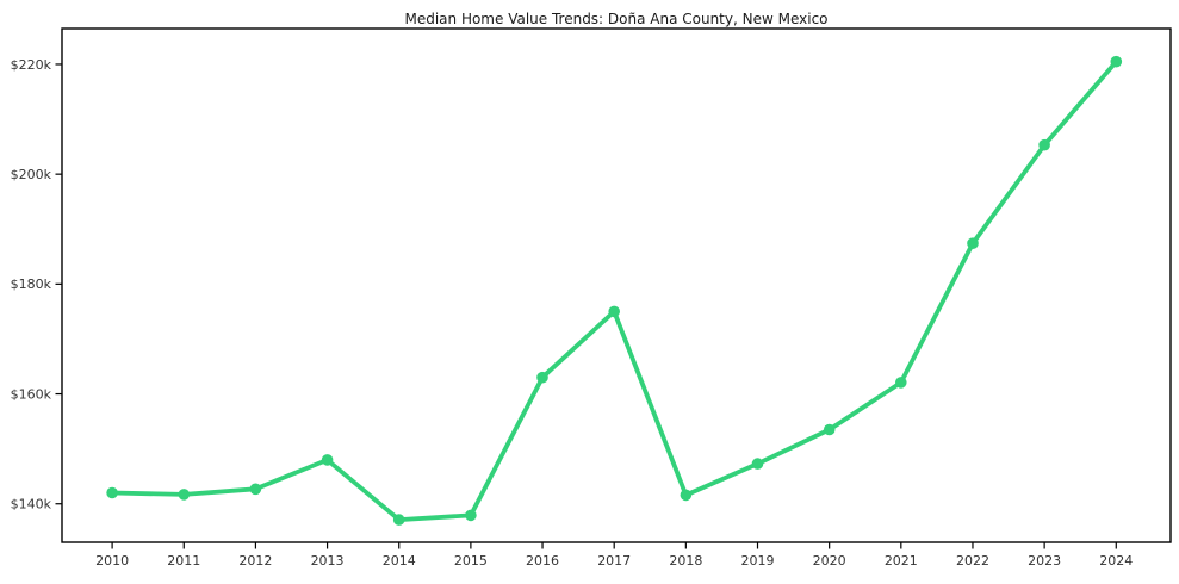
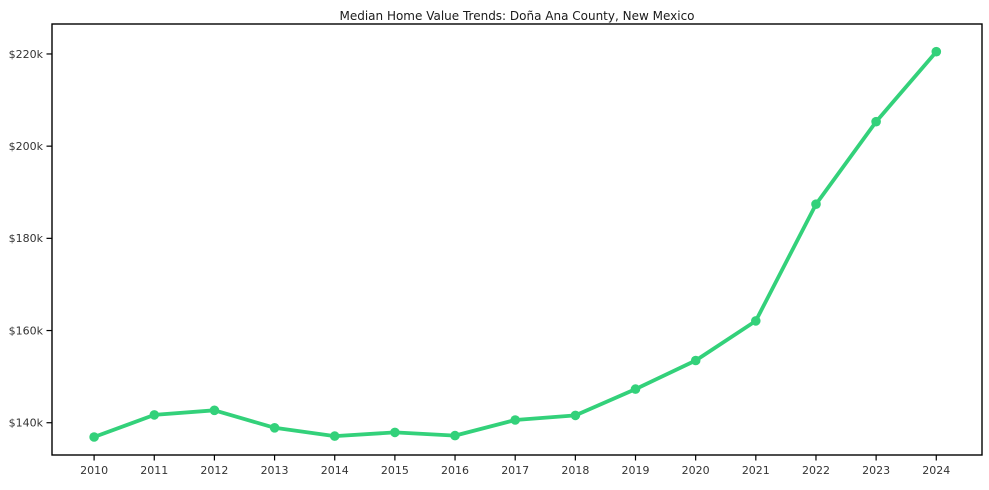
2010: $142k -> $137k
2013: $148k -> $139k
2016: $163k -> $137k
2017: $175k -> $141k
